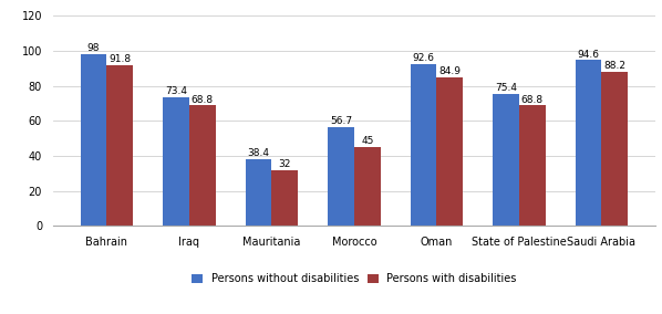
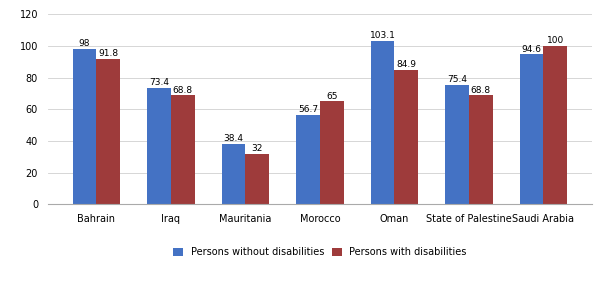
Persons with disabilities/Morocco: 45 -> 65
Persons without disabilities/Oman: 92.6 -> 103.1
Persons with disabilities/Saudi Arabia: 88.2 -> 100
